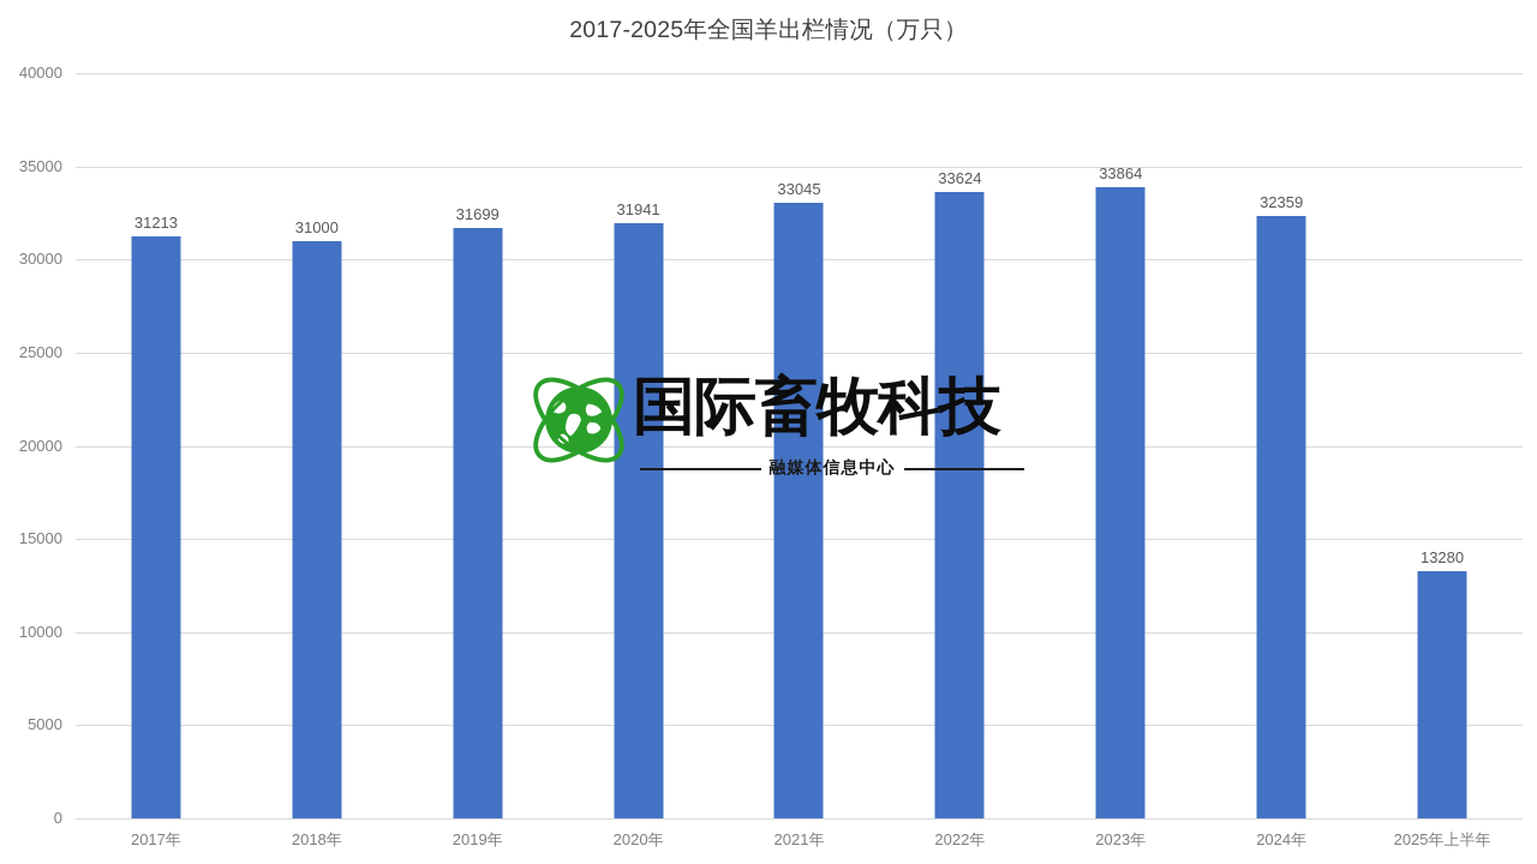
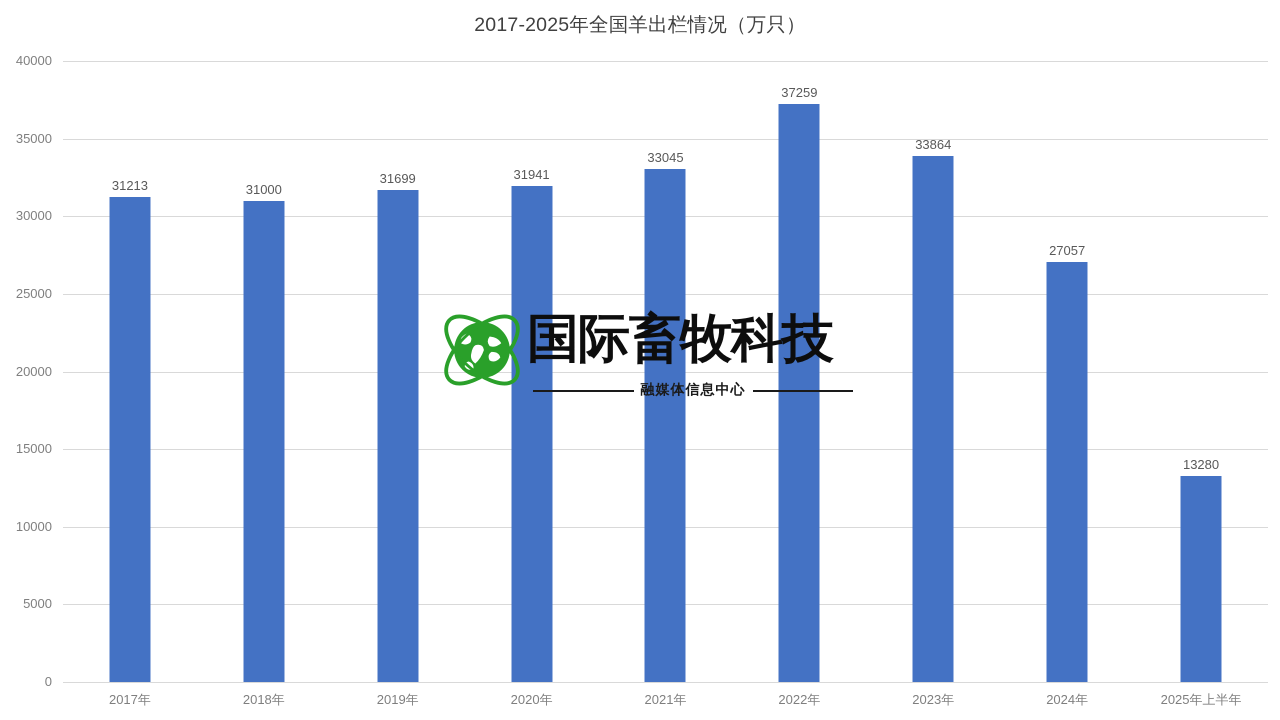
2022年: 33624 -> 37259
2024年: 32359 -> 27057
